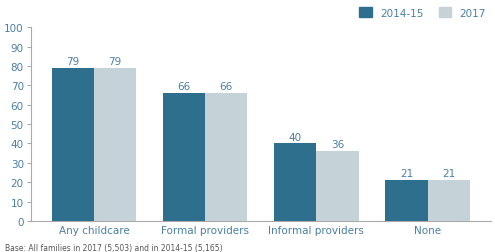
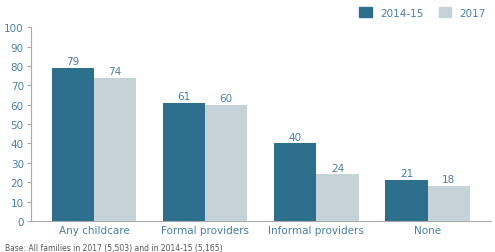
2017/Any childcare: 79 -> 74
2014-15/Formal providers: 66 -> 61
2017/Formal providers: 66 -> 60
2017/Informal providers: 36 -> 24
2017/None: 21 -> 18
